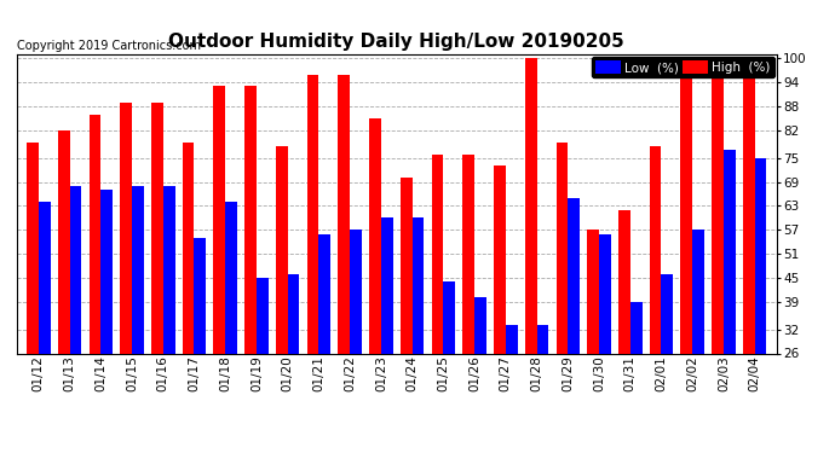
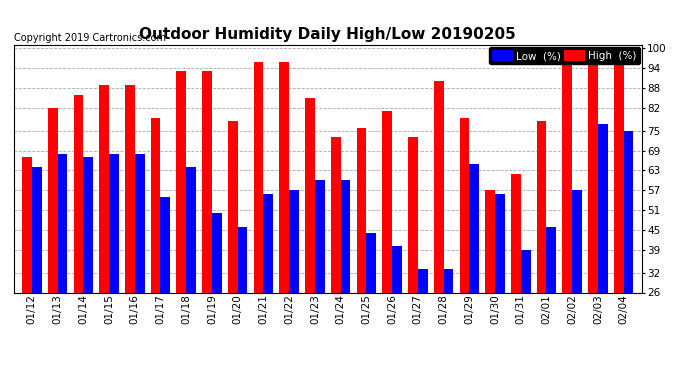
High (%)/01/12: 79 -> 67
Low (%)/01/19: 45 -> 50
High (%)/01/24: 70 -> 73
High (%)/01/26: 76 -> 81
High (%)/01/28: 100 -> 90
